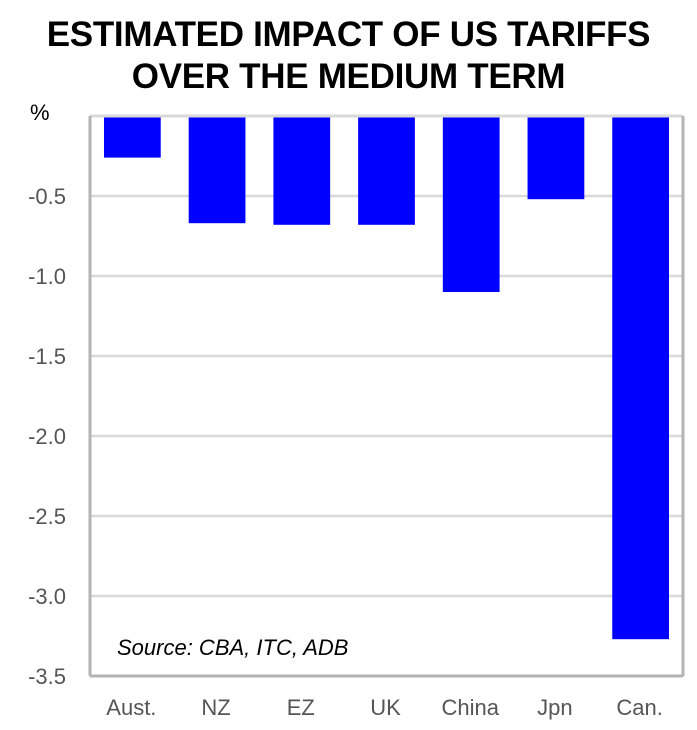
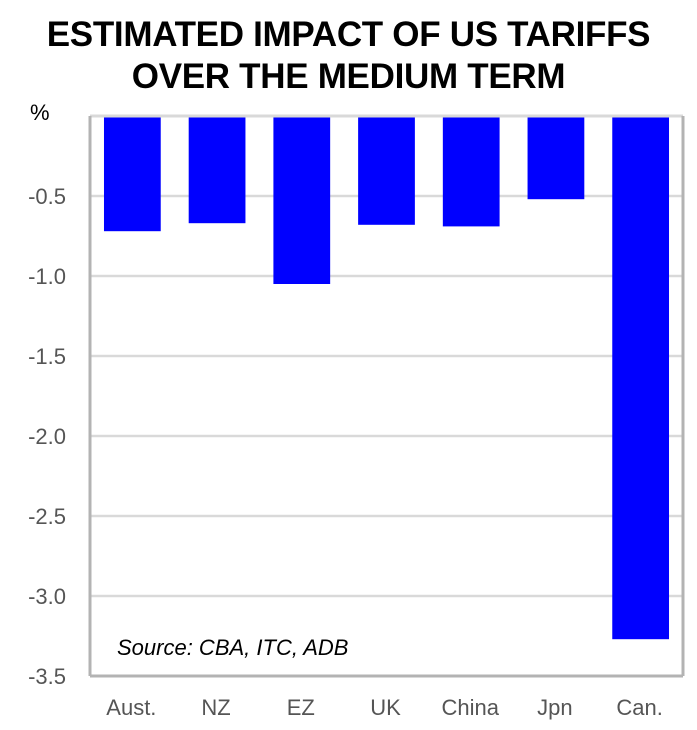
Aust.: -0.26 -> -0.72
EZ: -0.68 -> -1.05
China: -1.10 -> -0.69
